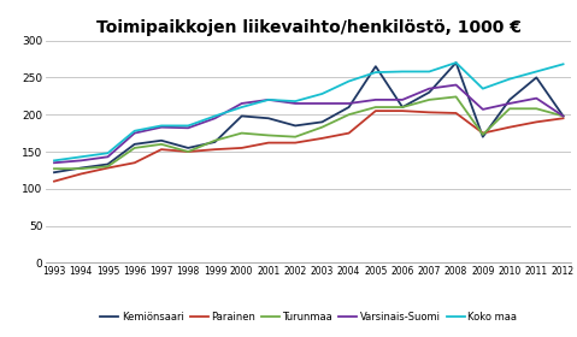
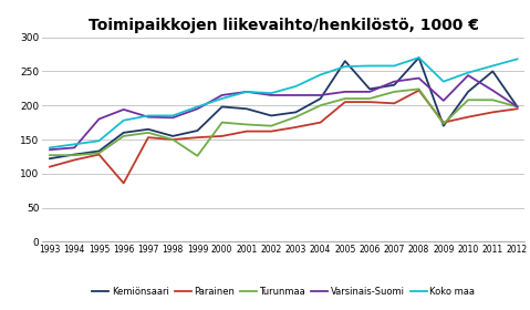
Varsinais-Suomi/1995: 143 -> 180
Parainen/1996: 135 -> 86
Varsinais-Suomi/1996: 175 -> 194
Turunmaa/1999: 165 -> 126
Kemiönsaari/2006: 210 -> 224
Parainen/2008: 202 -> 222
Varsinais-Suomi/2010: 215 -> 244
